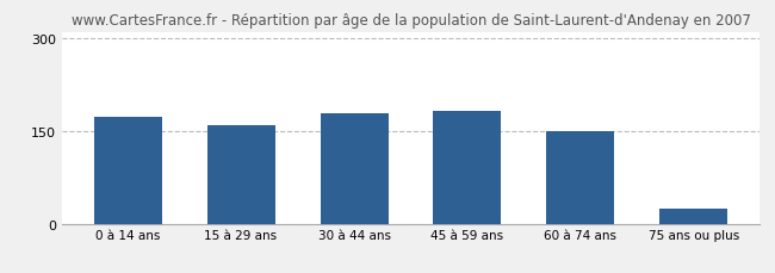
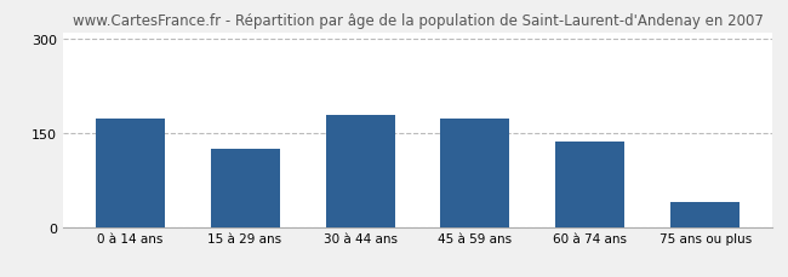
15 à 29 ans: 160 -> 124
45 à 59 ans: 183 -> 172
60 à 74 ans: 150 -> 136
75 ans ou plus: 25 -> 40
